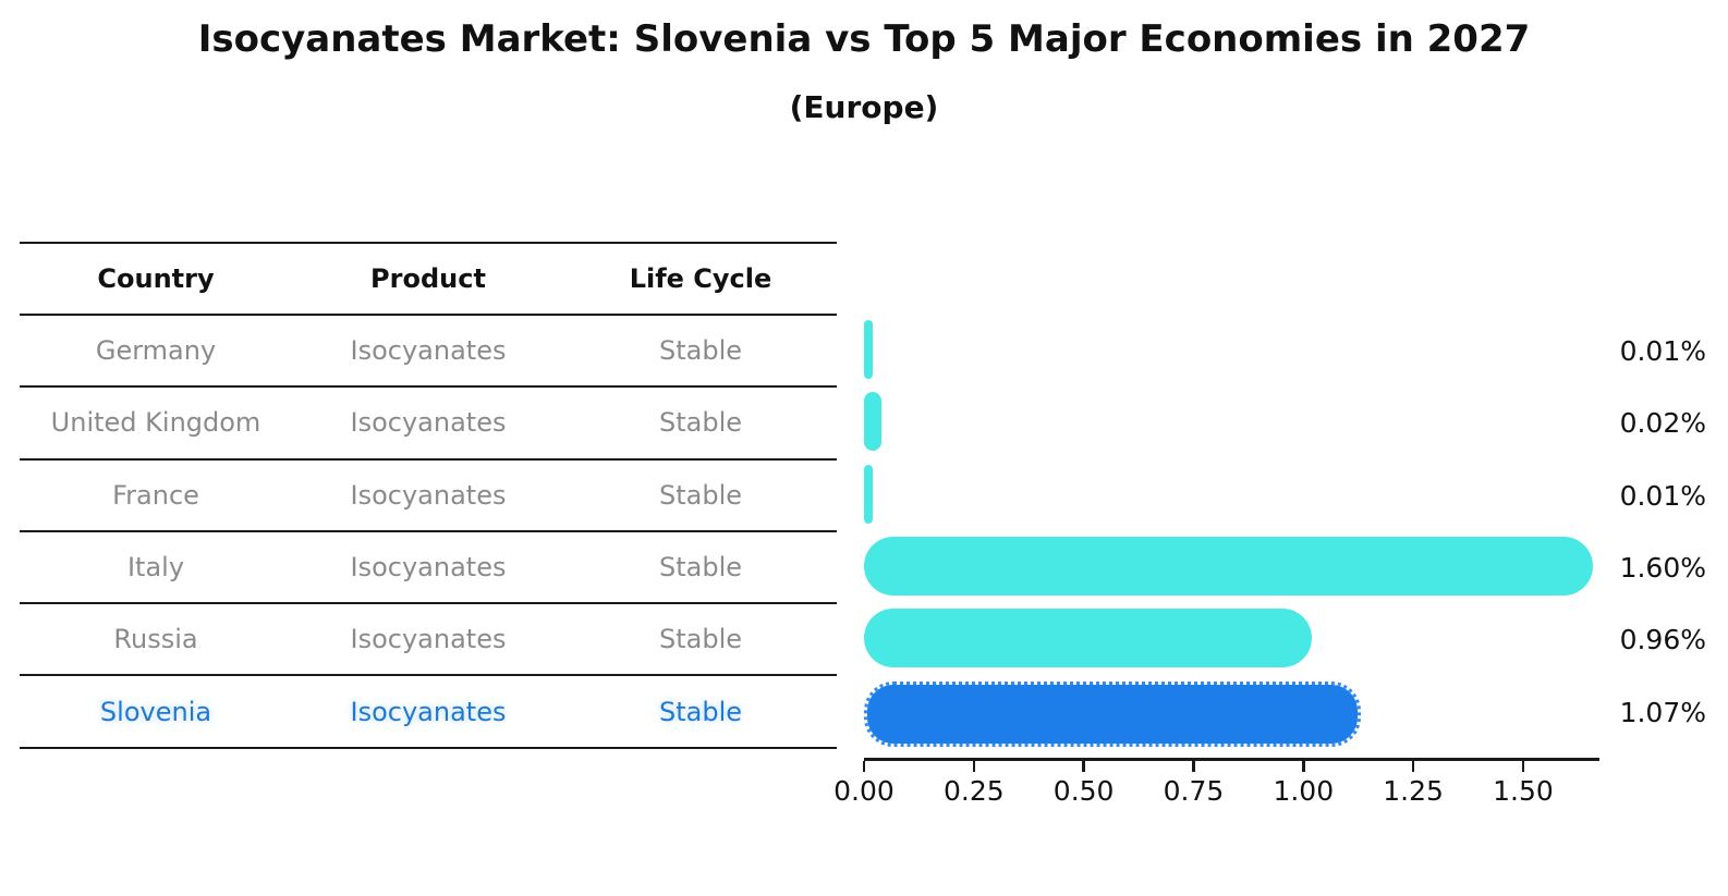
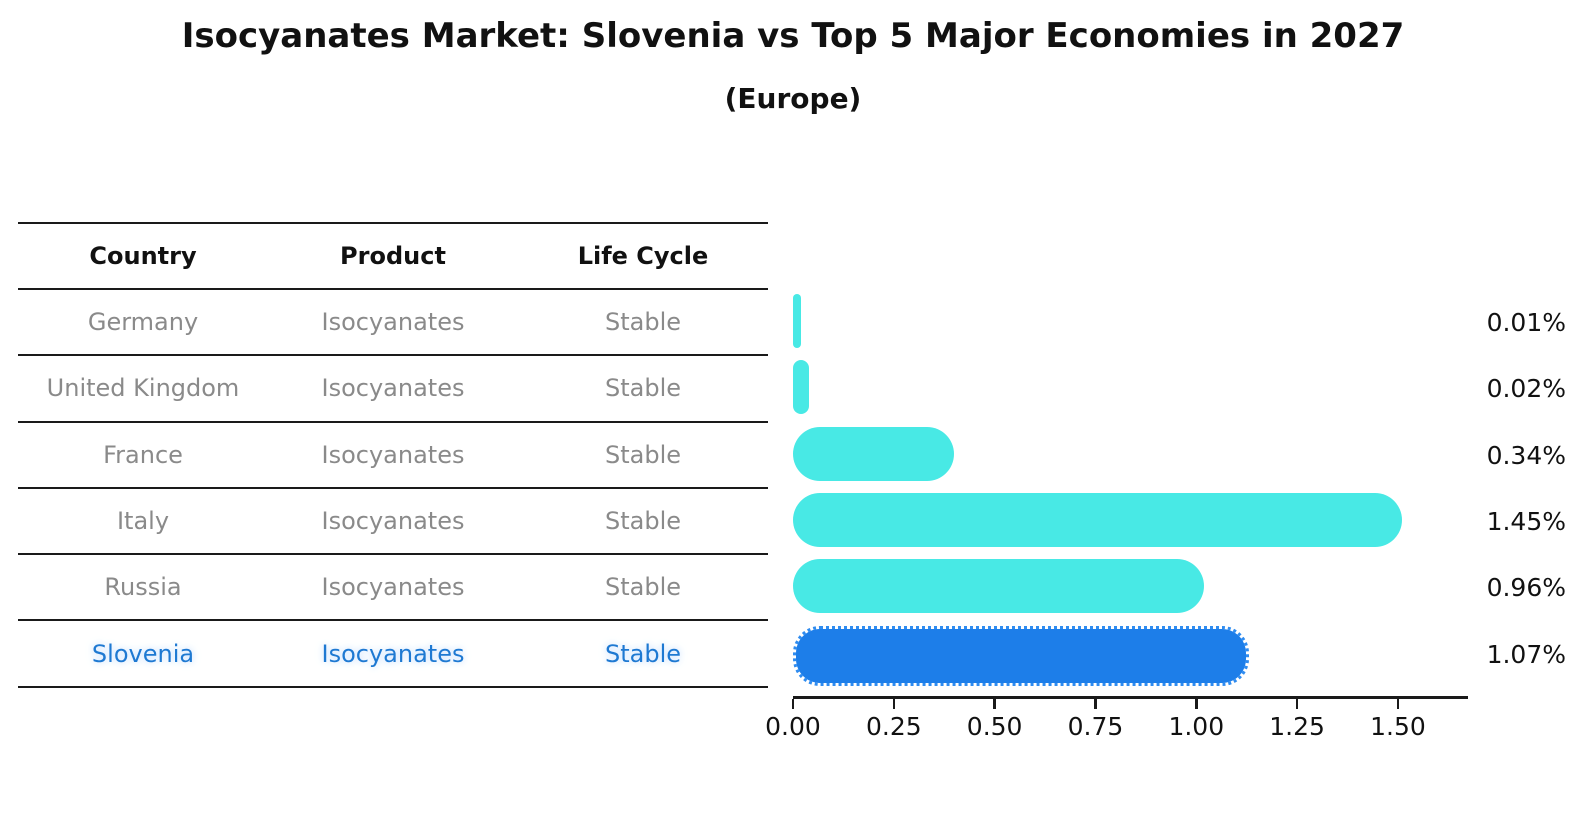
France: 0.01% -> 0.34%
Italy: 1.60% -> 1.45%
